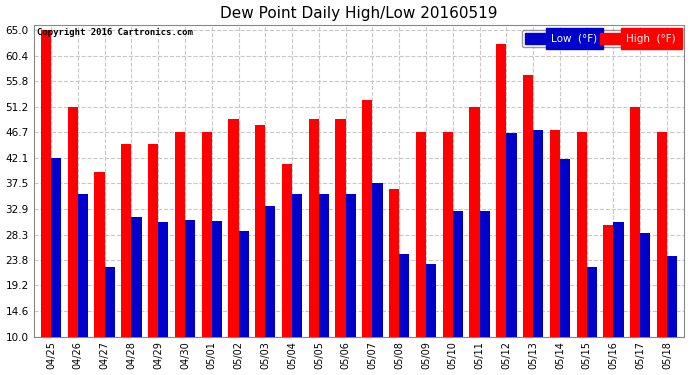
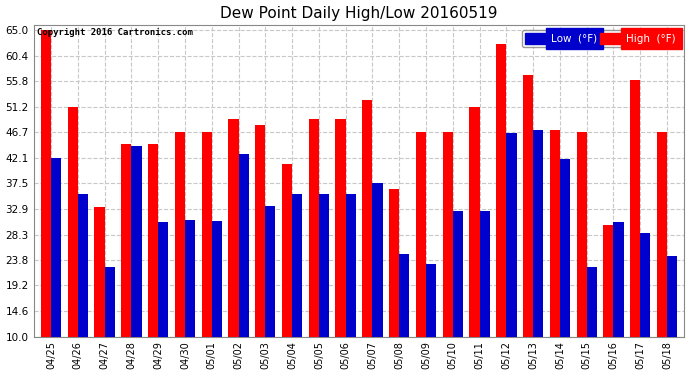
High (°F)/04/27: 39.5 -> 33.2
Low (°F)/04/28: 31.5 -> 44.2
Low (°F)/05/02: 29.0 -> 42.8
High (°F)/05/17: 51.2 -> 56.0
